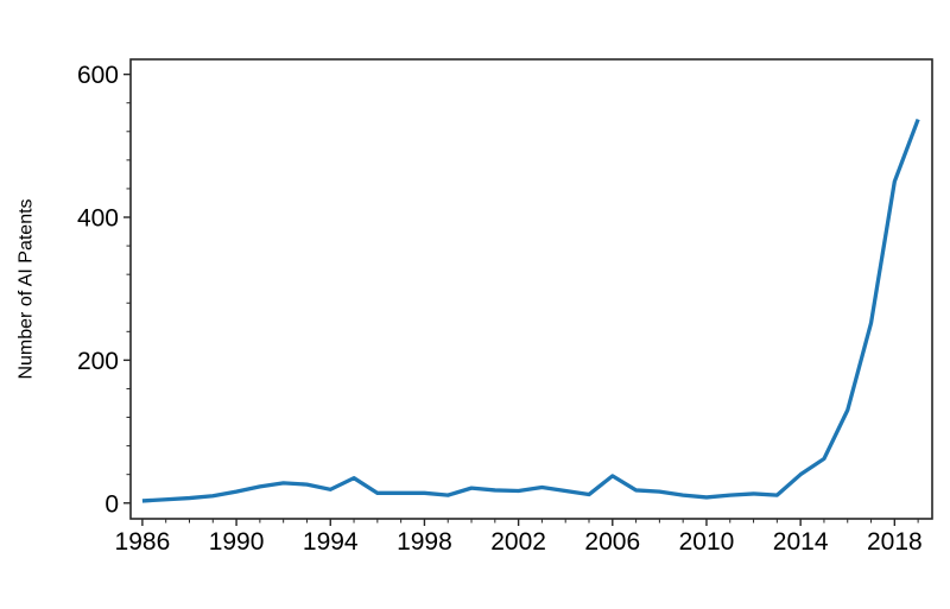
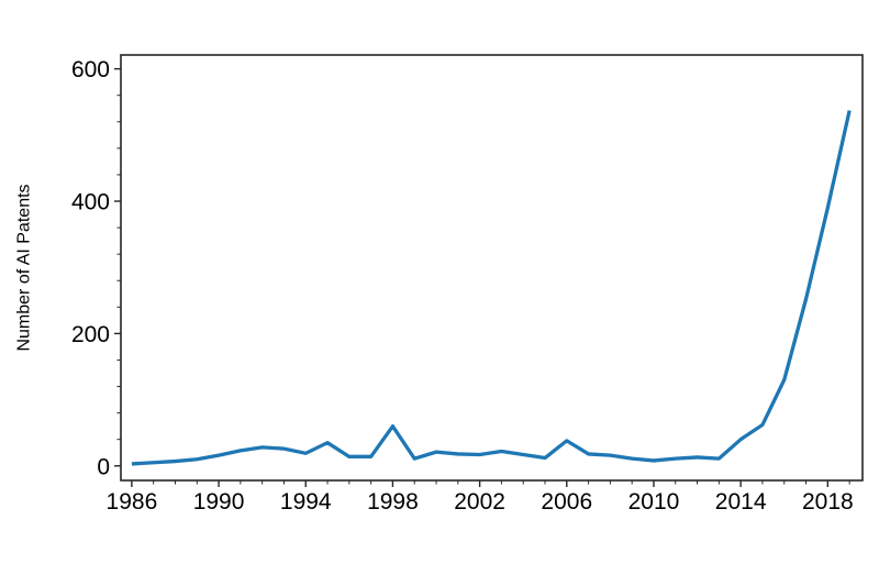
1998: 10 -> 60
2018: 450 -> 390
